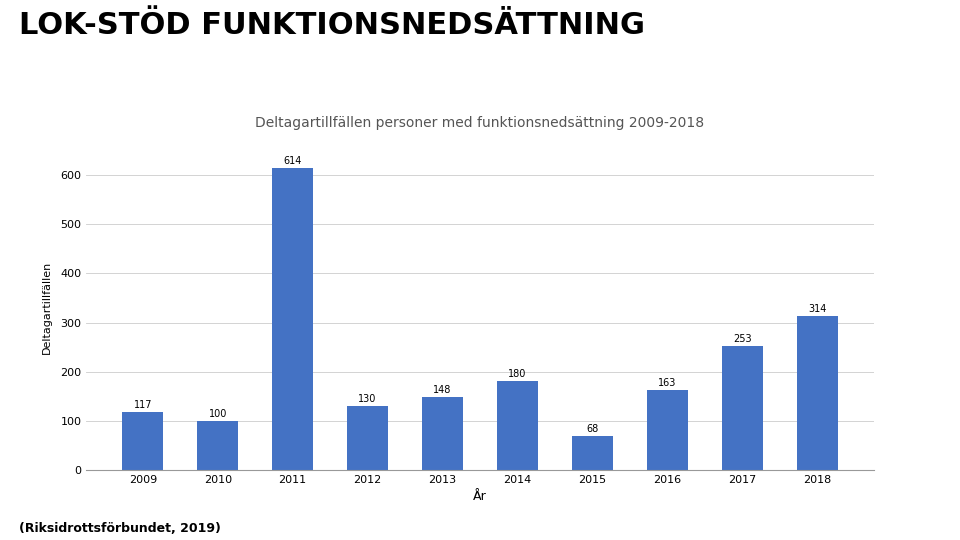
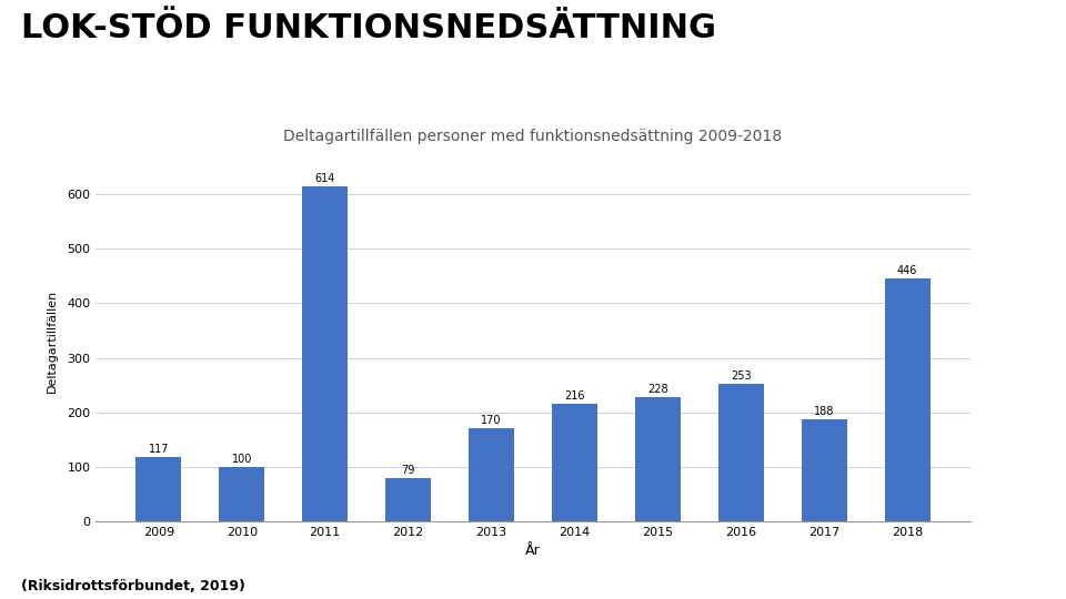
2012: 130 -> 79
2013: 148 -> 170
2014: 180 -> 216
2015: 68 -> 228
2016: 163 -> 253
2017: 253 -> 188
2018: 314 -> 446
